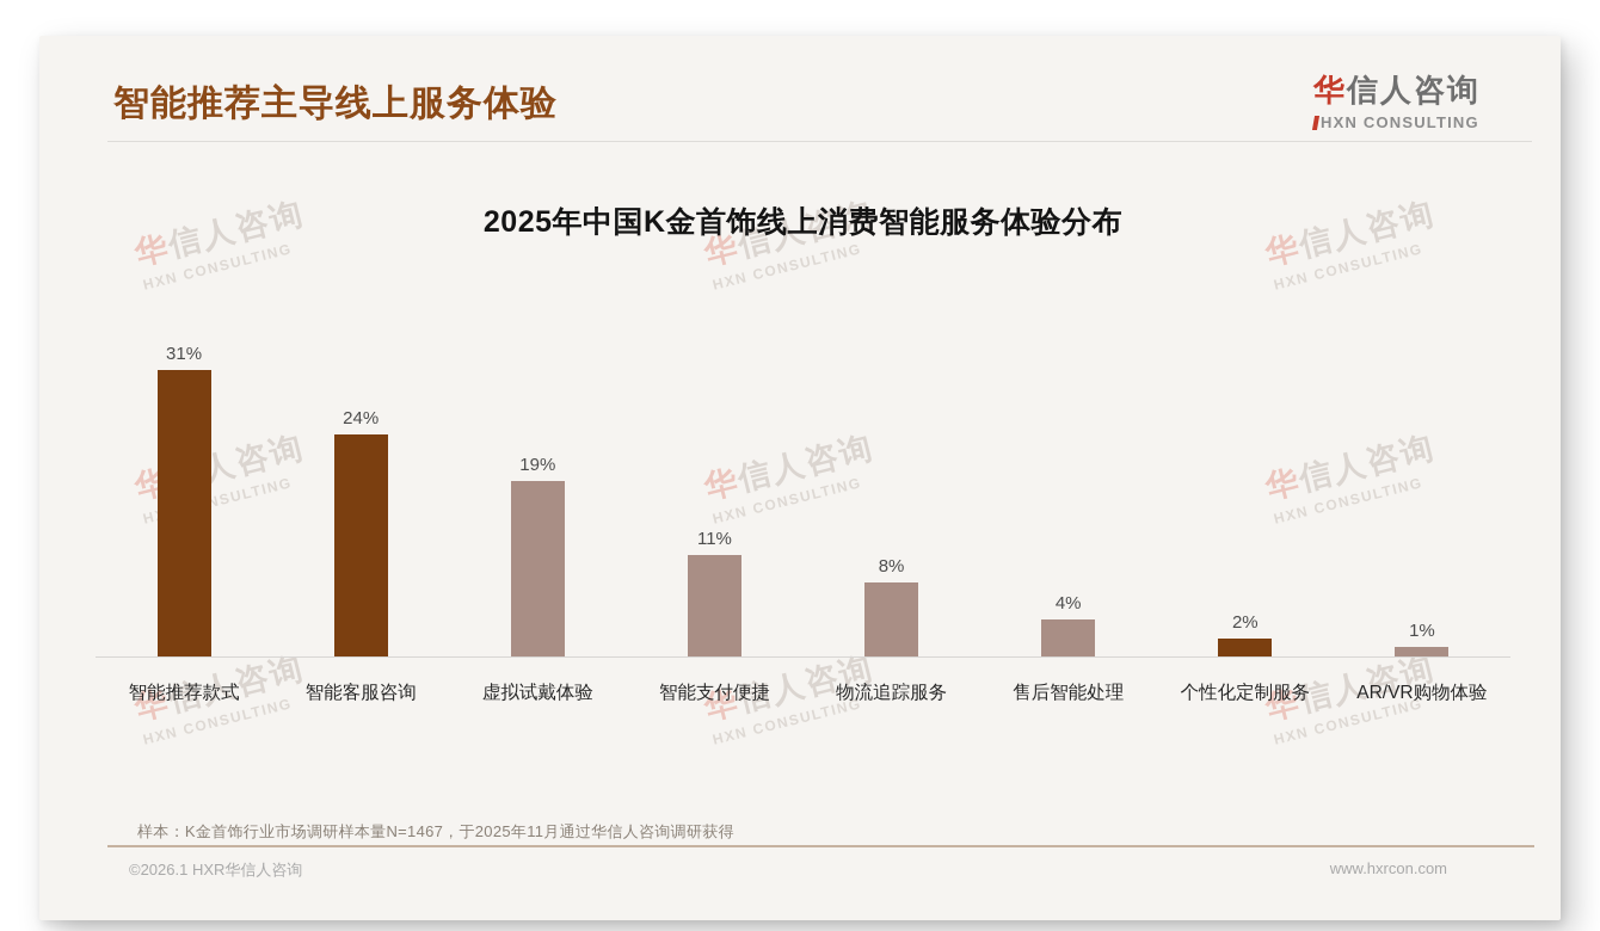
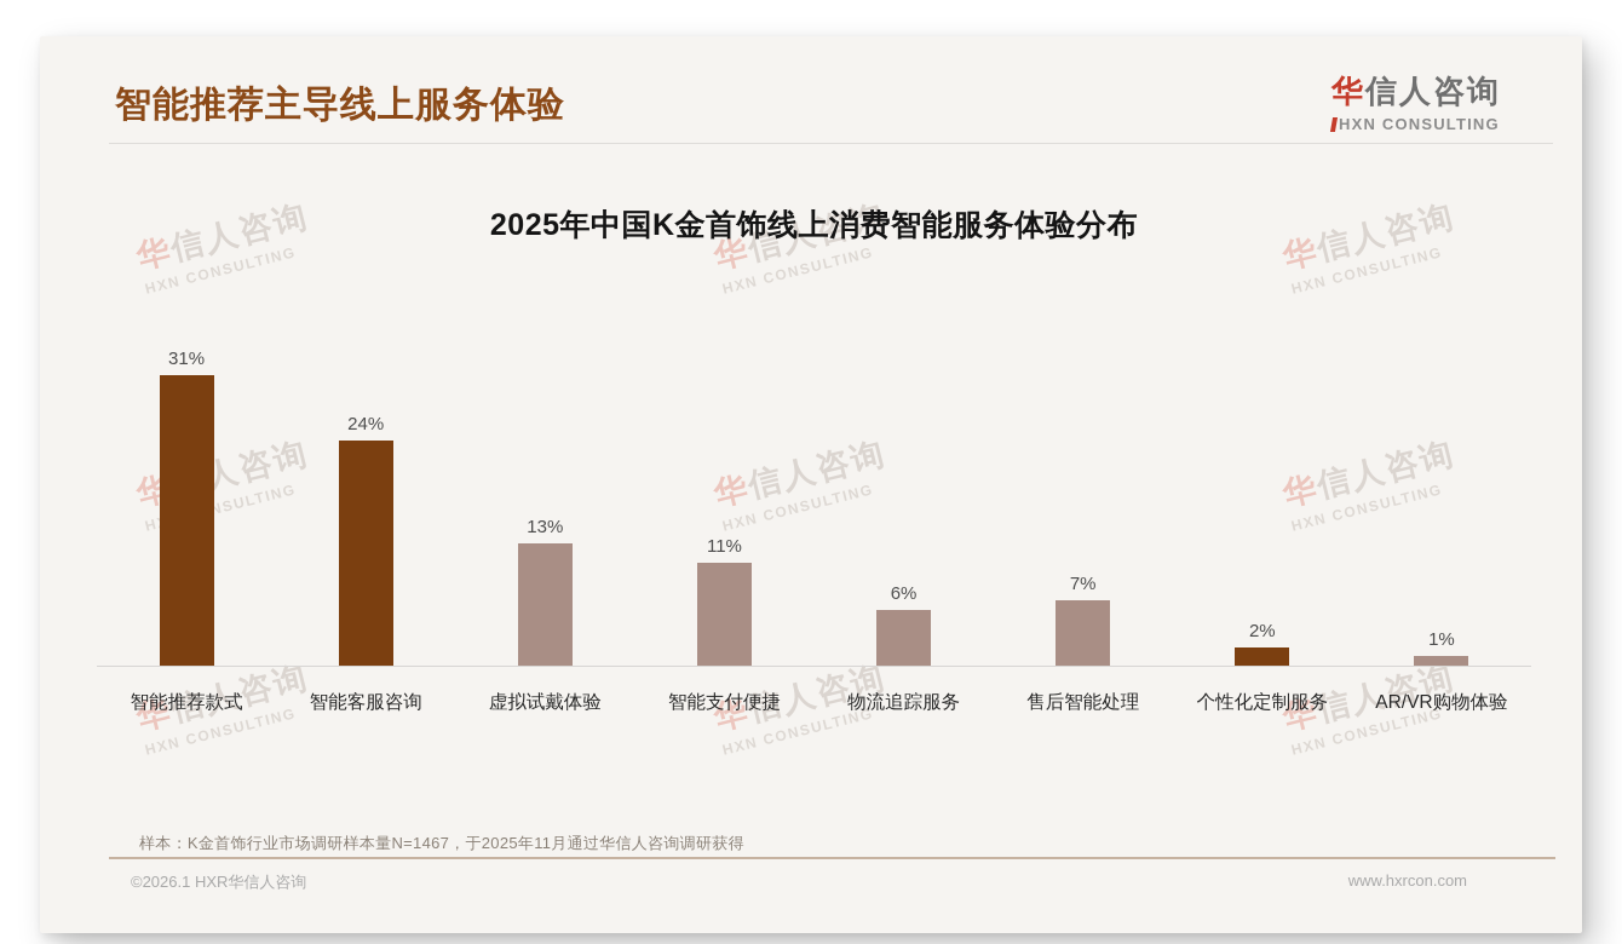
虚拟试戴体验: 19% -> 13%
物流追踪服务: 8% -> 6%
售后智能处理: 4% -> 7%
